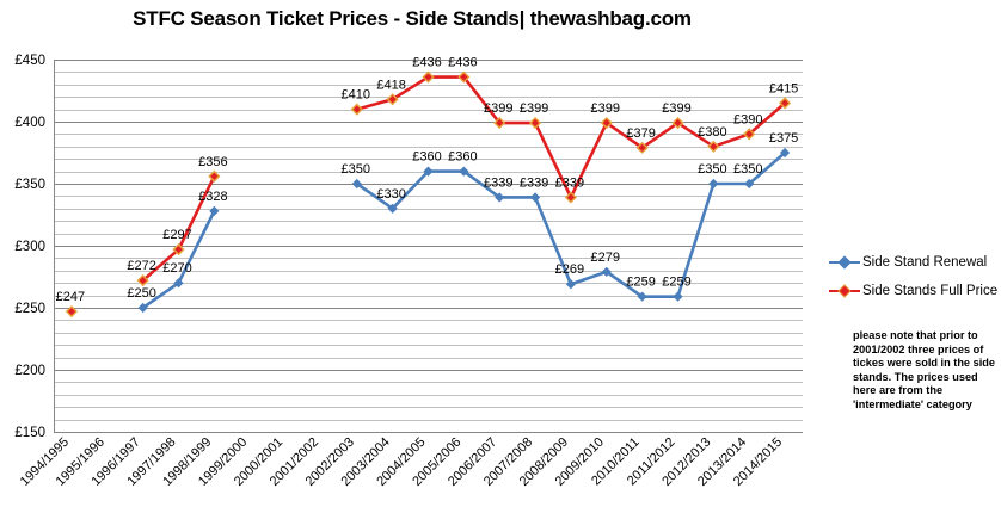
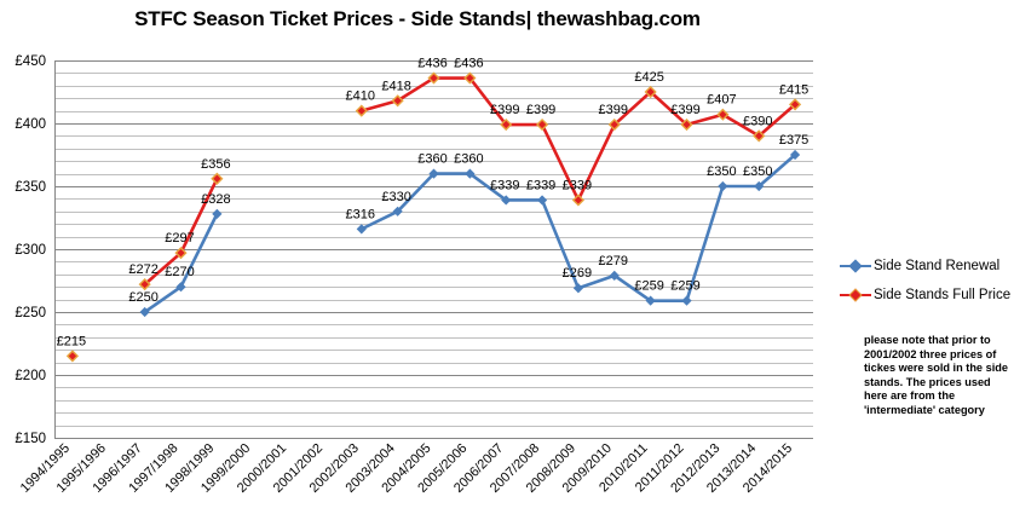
Side Stands Full Price/1994/1995: £247 -> £215
Side Stand Renewal/2002/2003: £350 -> £316
Side Stands Full Price/2010/2011: £379 -> £425
Side Stands Full Price/2012/2013: £380 -> £407
